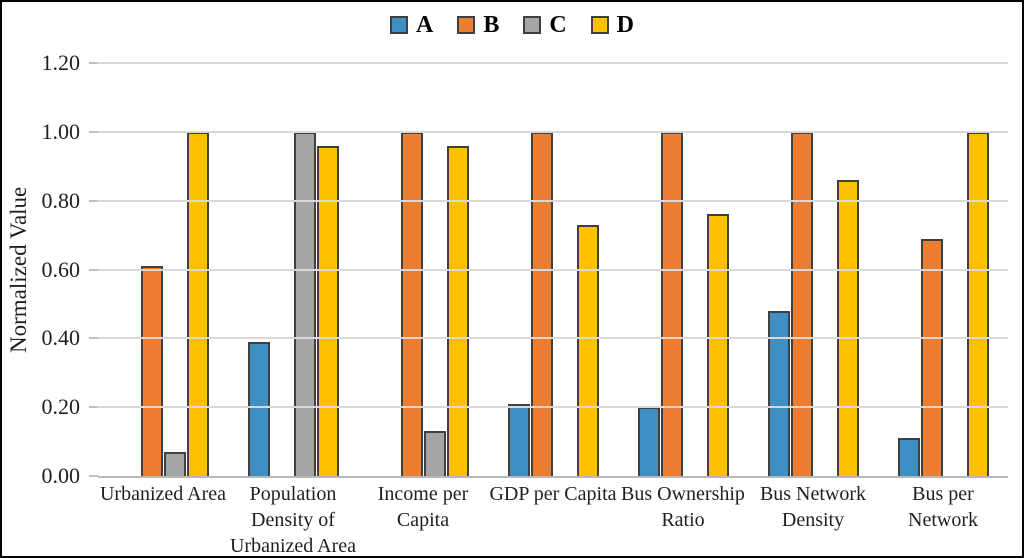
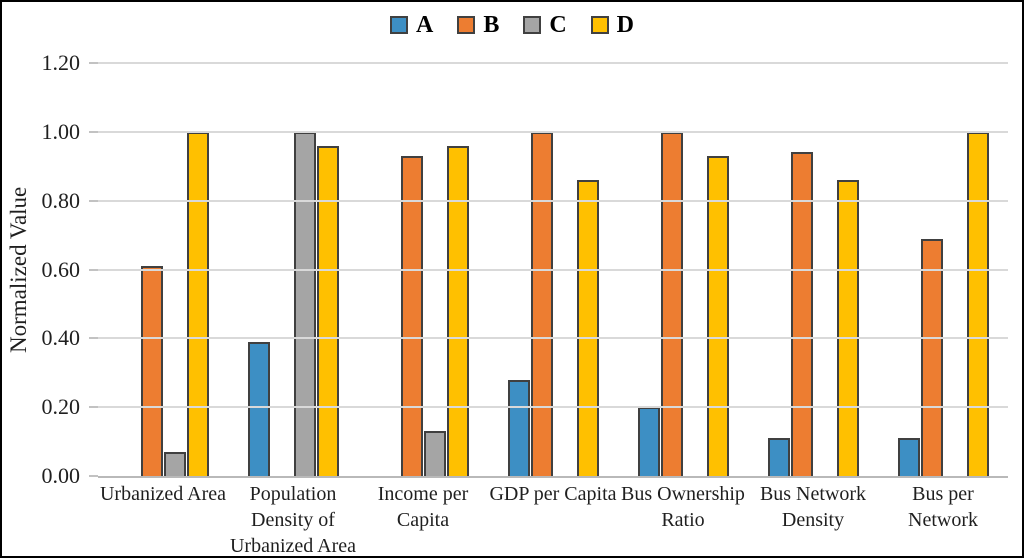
B/Income per Capita: 1.00 -> 0.93
A/GDP per Capita: 0.21 -> 0.28
D/GDP per Capita: 0.73 -> 0.86
D/Bus Ownership Ratio: 0.76 -> 0.93
A/Bus Network Density: 0.48 -> 0.11
B/Bus Network Density: 1.00 -> 0.94
